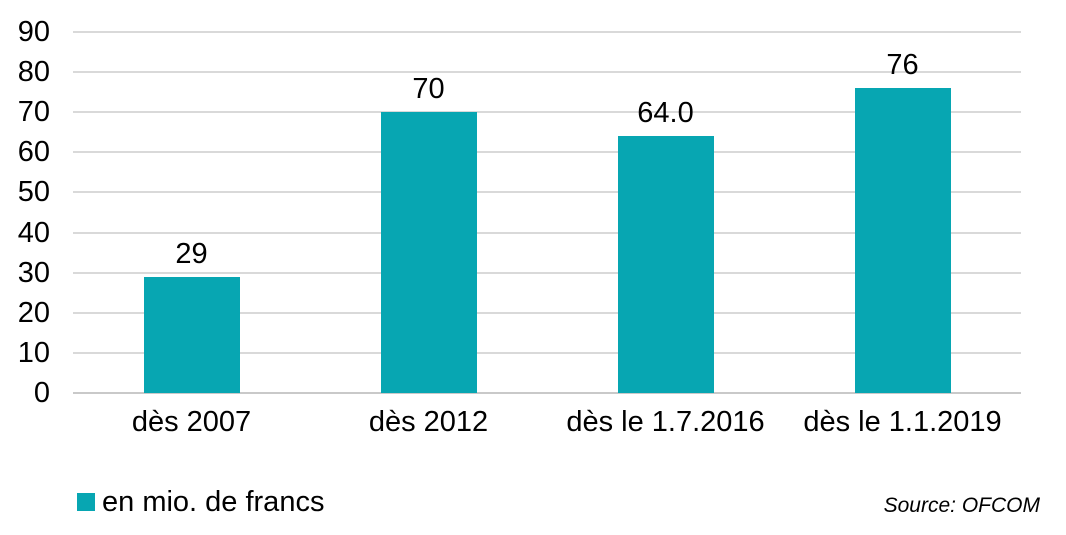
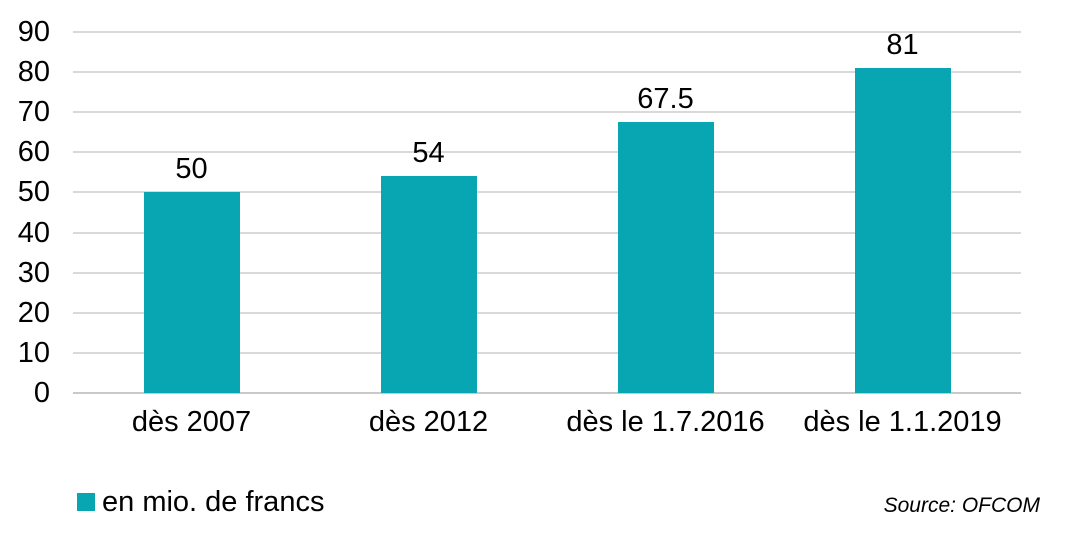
dès 2007: 29 -> 50
dès 2012: 70 -> 54
dès le 1.7.2016: 64.0 -> 67.5
dès le 1.1.2019: 76 -> 81
